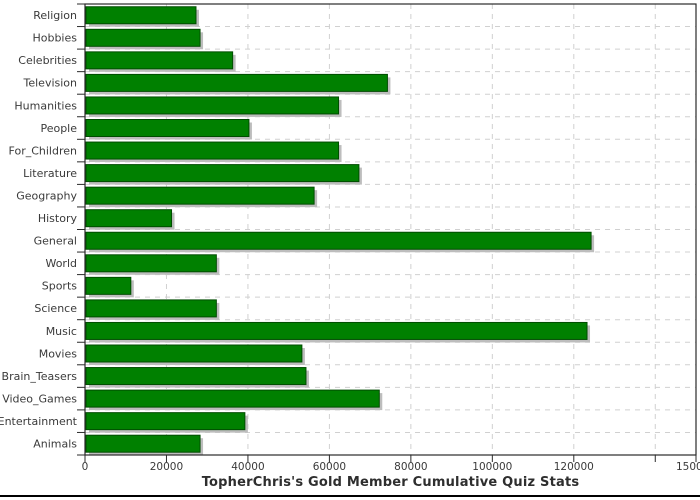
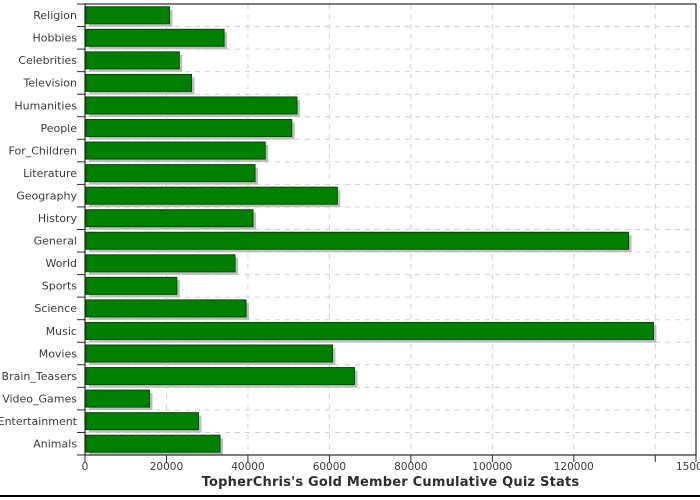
Religion: 27000 -> 20000
Hobbies: 28000 -> 34000
Celebrities: 36000 -> 23000
Television: 74000 -> 26000
Humanities: 62000 -> 52000
People: 40000 -> 50000
For_Children: 62000 -> 44000
Literature: 67000 -> 42000
Geography: 56000 -> 62000
History: 21000 -> 41000
General: 124000 -> 133000
World: 32000 -> 37000
Sports: 11000 -> 22000
Science: 32000 -> 39000
Music: 123000 -> 139000
Movies: 53000 -> 60000
Brain_Teasers: 54000 -> 66000
Video_Games: 72000 -> 16000
Entertainment: 39000 -> 28000
Animals: 28000 -> 33000
